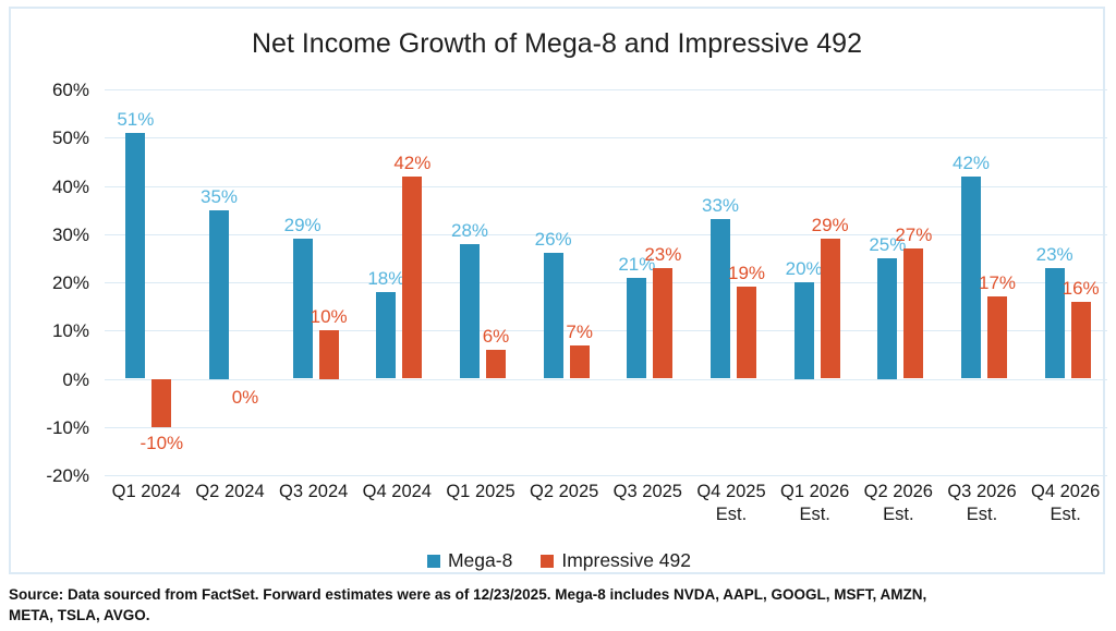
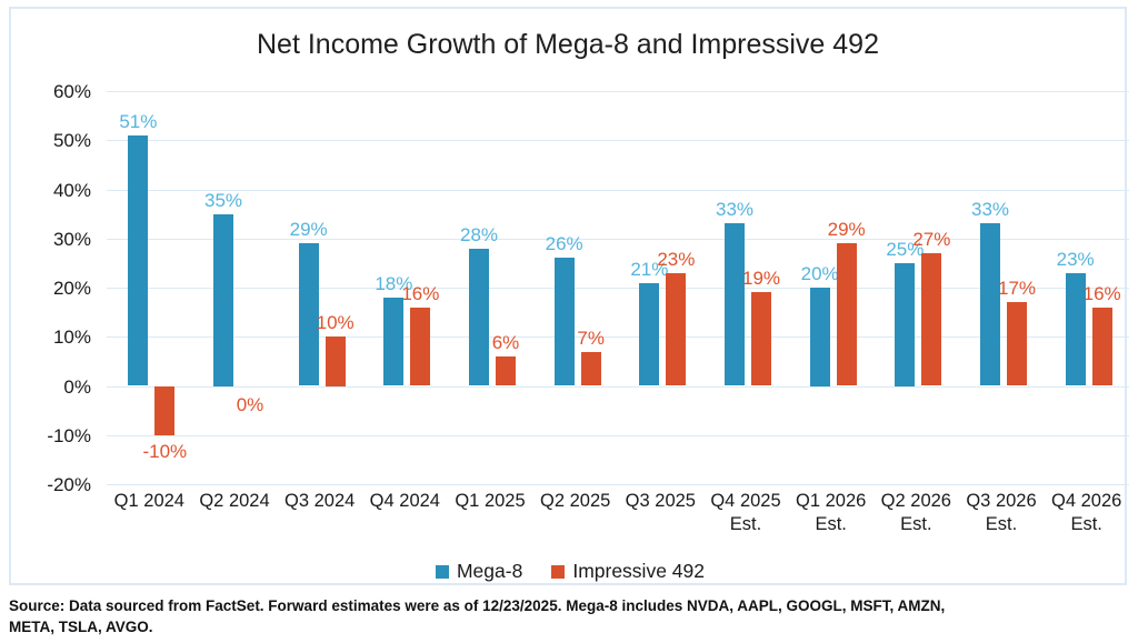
Impressive 492/Q4 2024: 42% -> 16%
Mega-8/Q3 2026: 42% -> 33%
